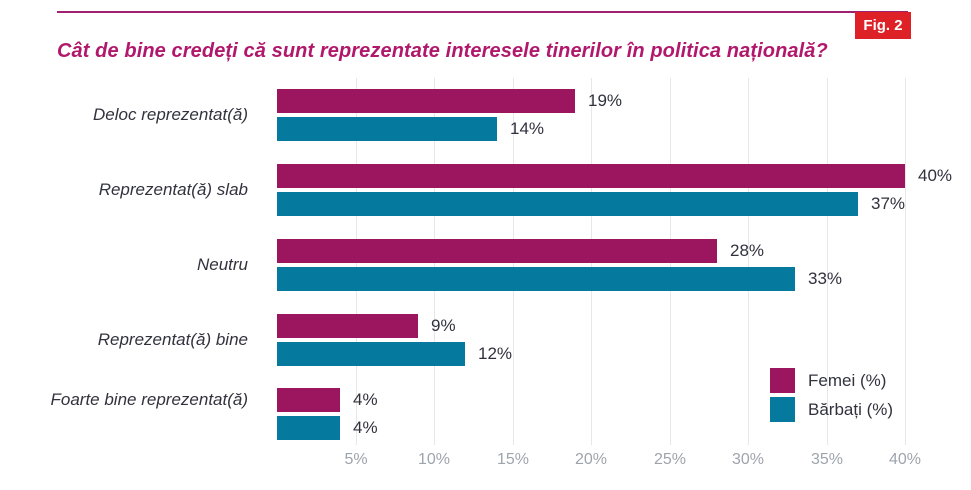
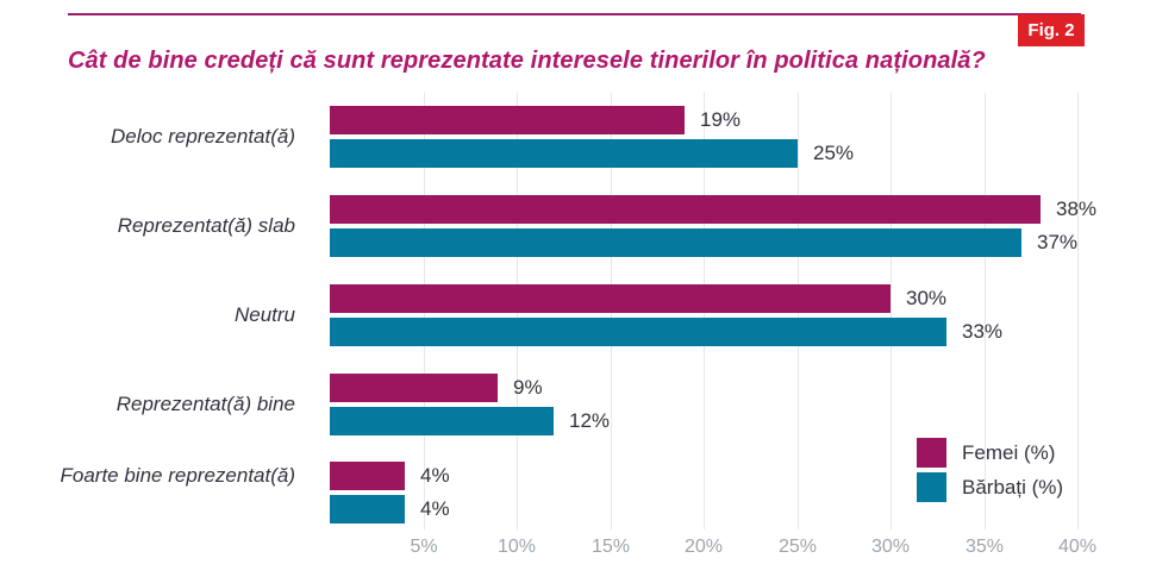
Bărbați (%)/Deloc reprezentat(ă): 14% -> 25%
Femei (%)/Reprezentat(ă) slab: 40% -> 38%
Femei (%)/Neutru: 28% -> 30%
